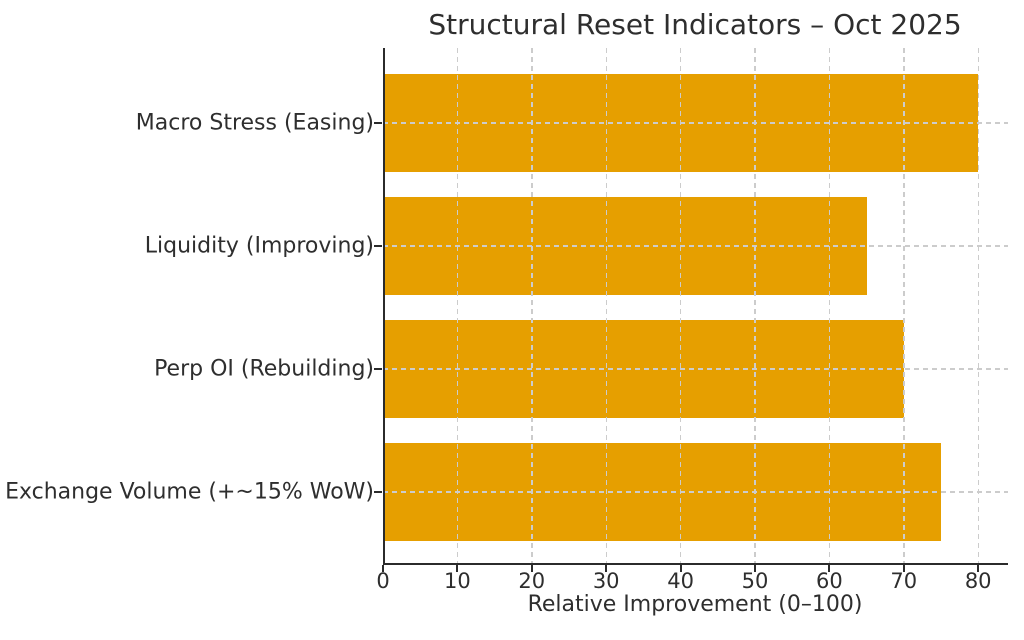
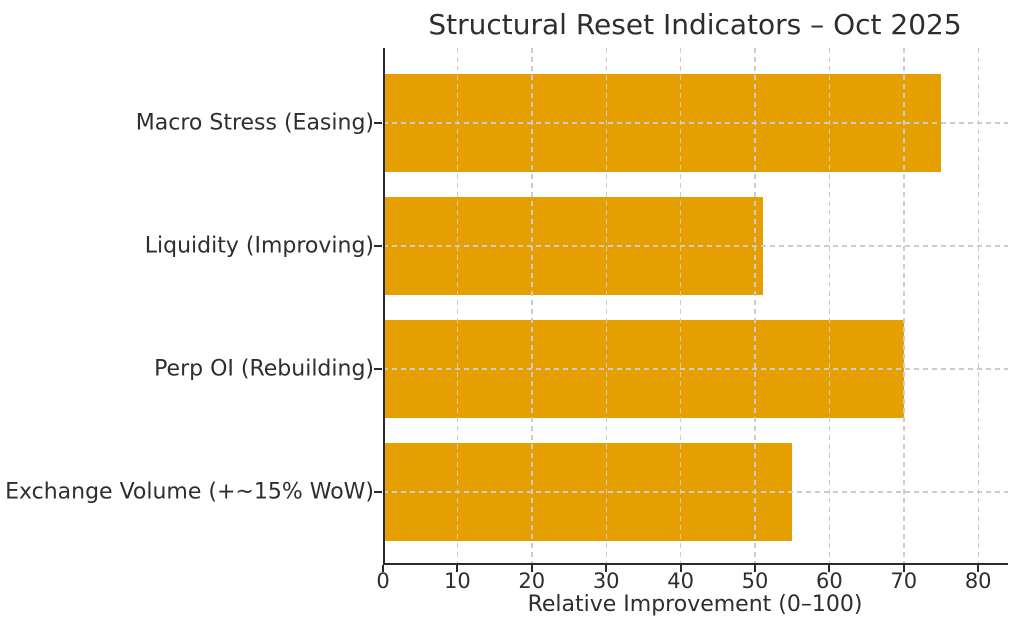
Macro Stress (Easing): 80 -> 75
Liquidity (Improving): 65 -> 51
Exchange Volume (+~15% WoW): 75 -> 55
